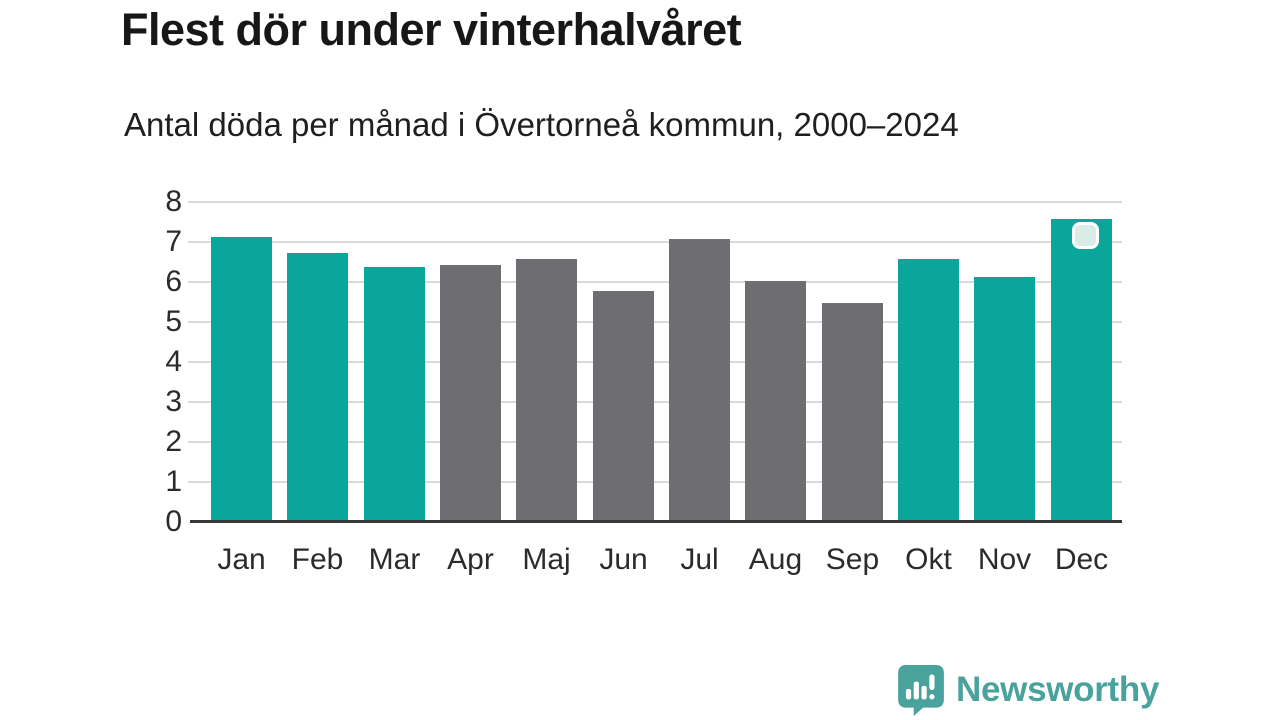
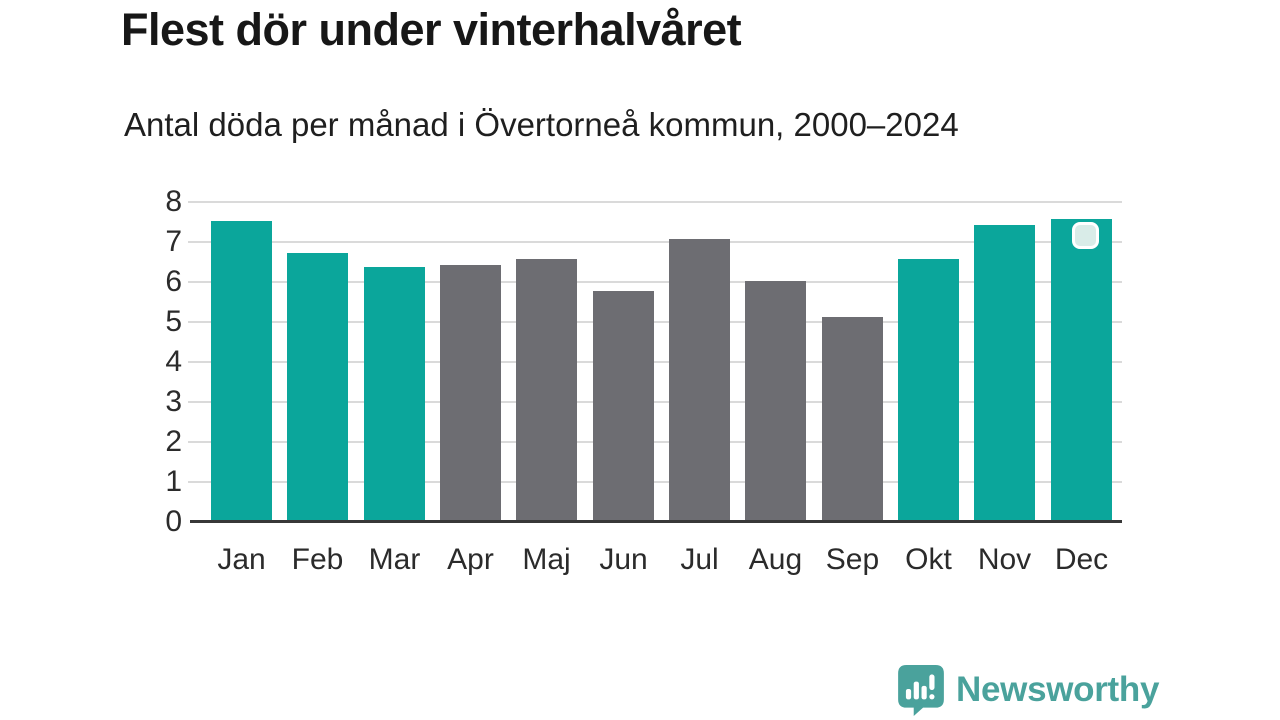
Jan: 7.1 -> 7.5
Sep: 5.5 -> 5.1
Nov: 6.1 -> 7.4
